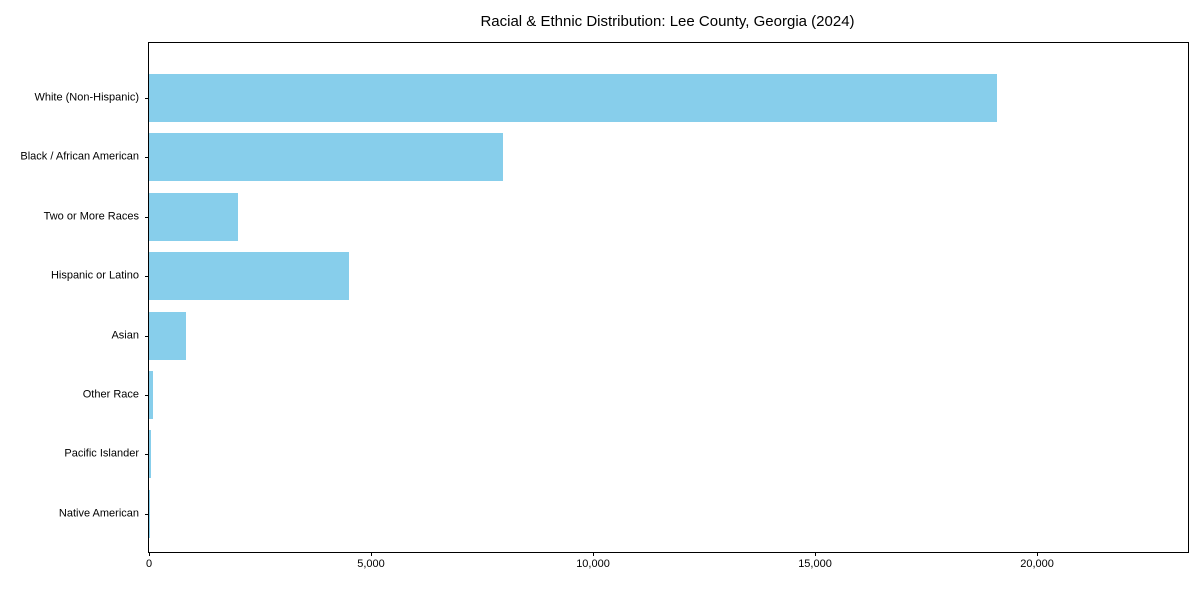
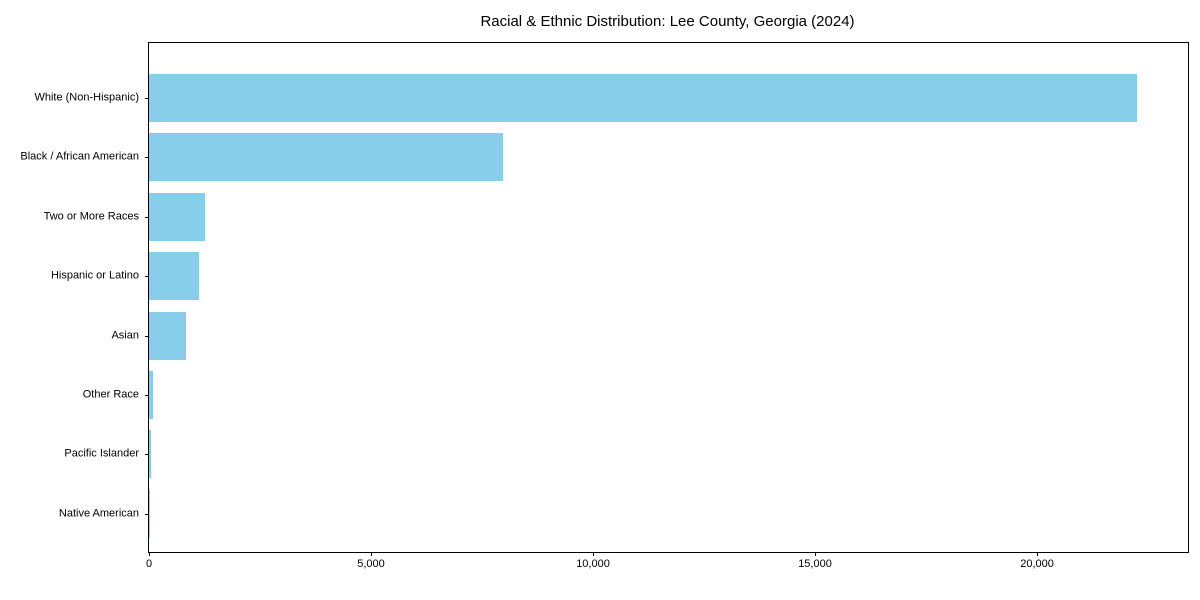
White (Non-Hispanic): 19100 -> 22200
Two or More Races: 2000 -> 1200
Hispanic or Latino: 4500 -> 1100
